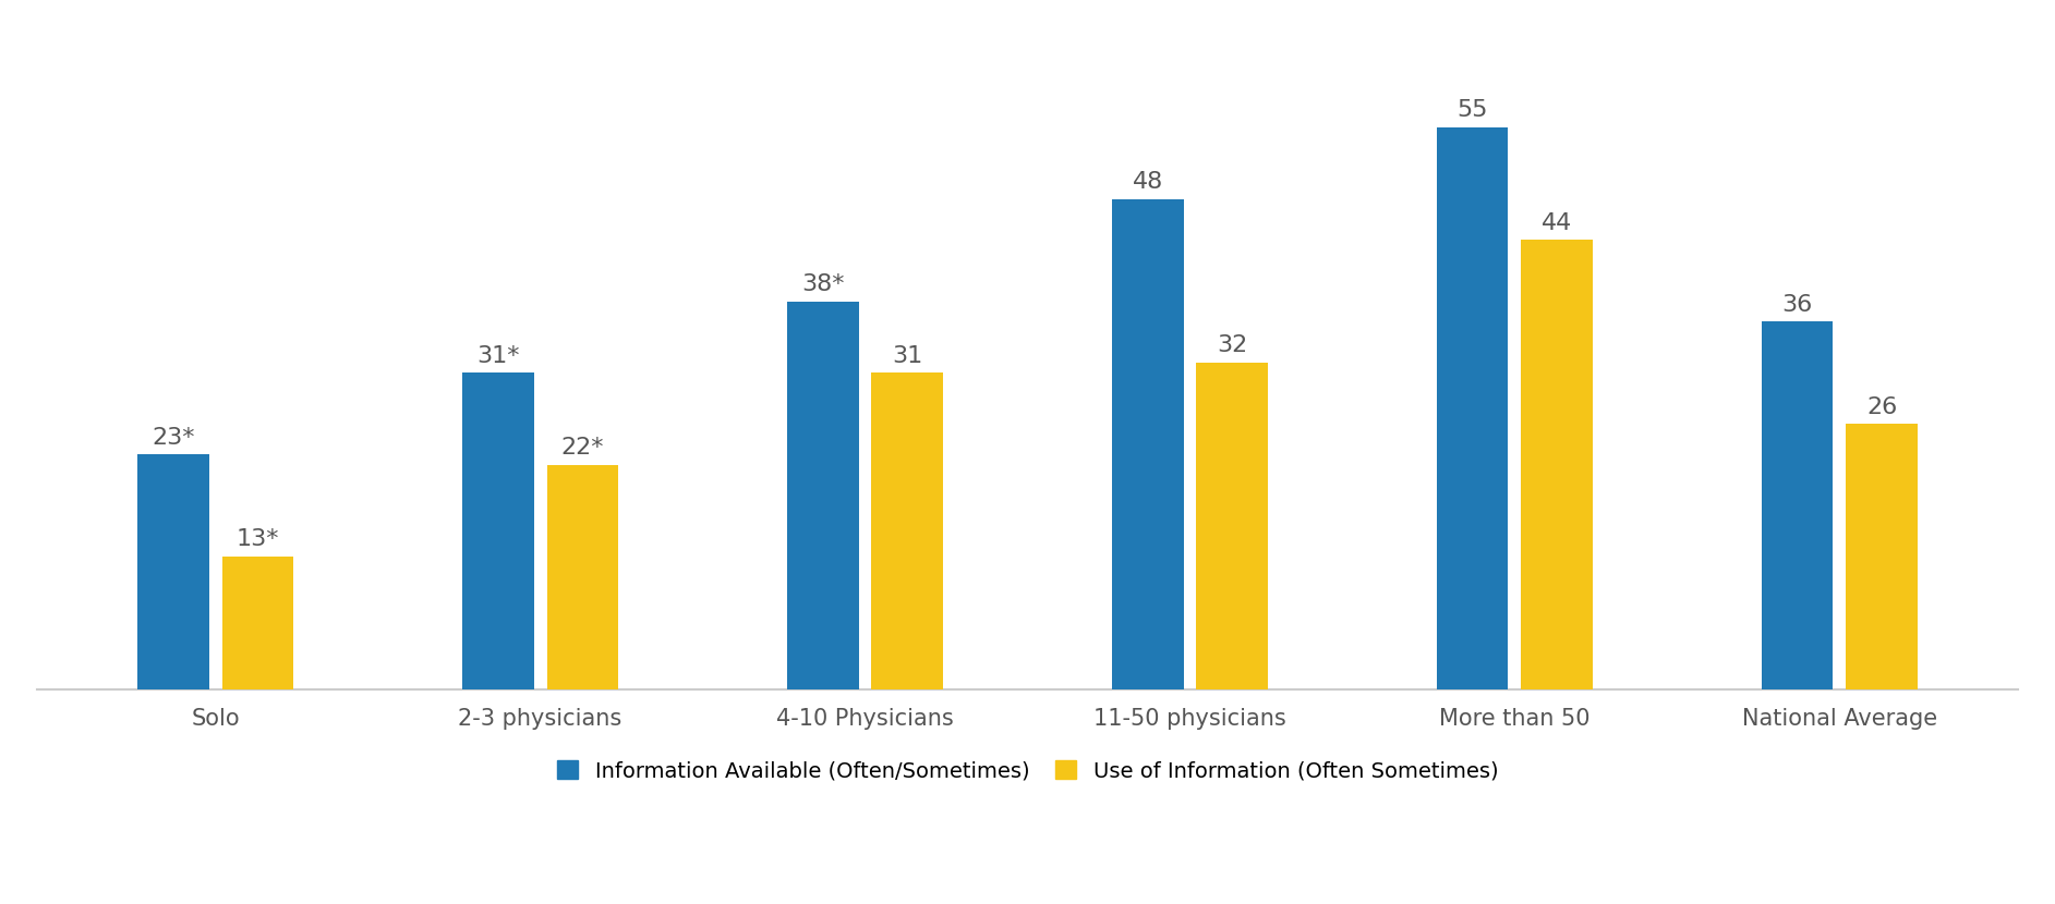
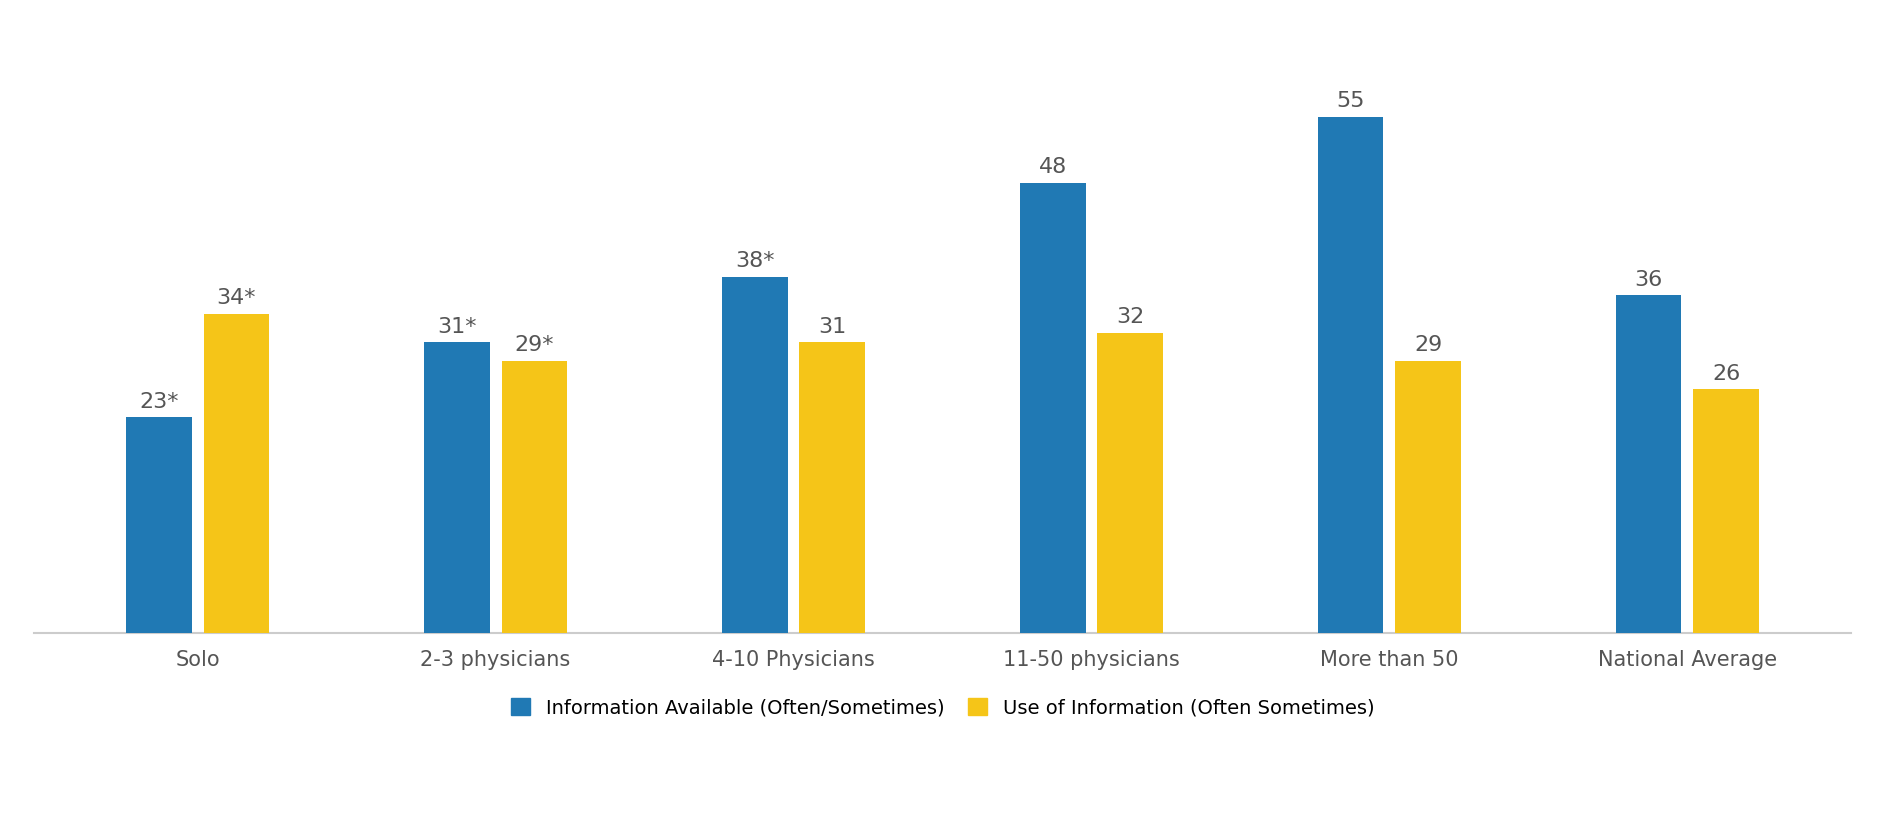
Use of Information (Often Sometimes)/Solo: 13* -> 34*
Use of Information (Often Sometimes)/2-3 physicians: 22* -> 29*
Use of Information (Often Sometimes)/More than 50: 44 -> 29
